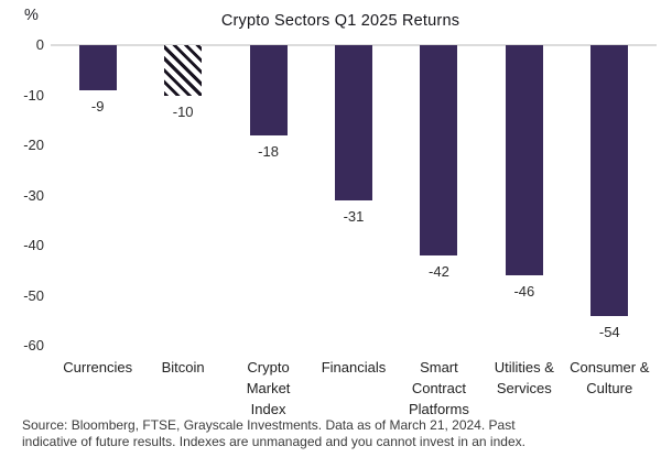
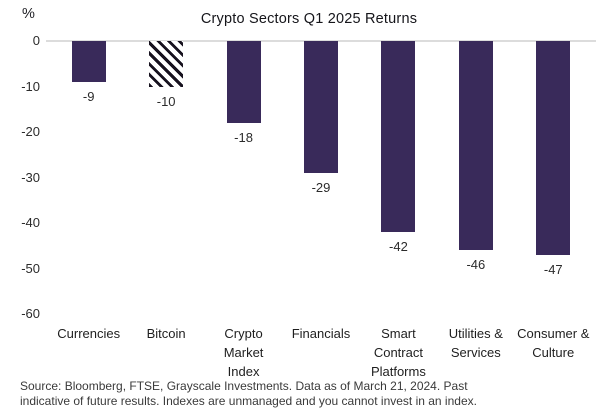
Financials: -31 -> -29
Consumer & Culture: -54 -> -47
